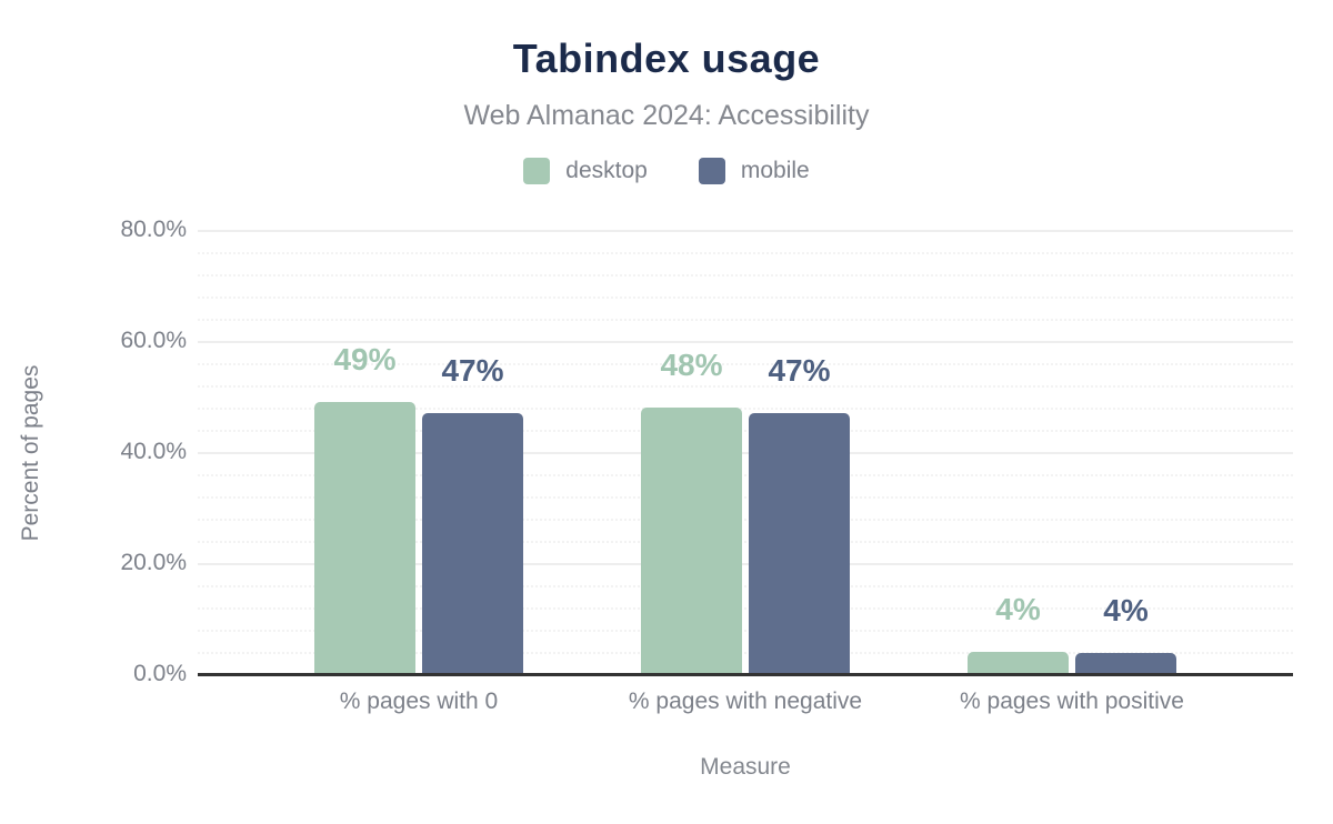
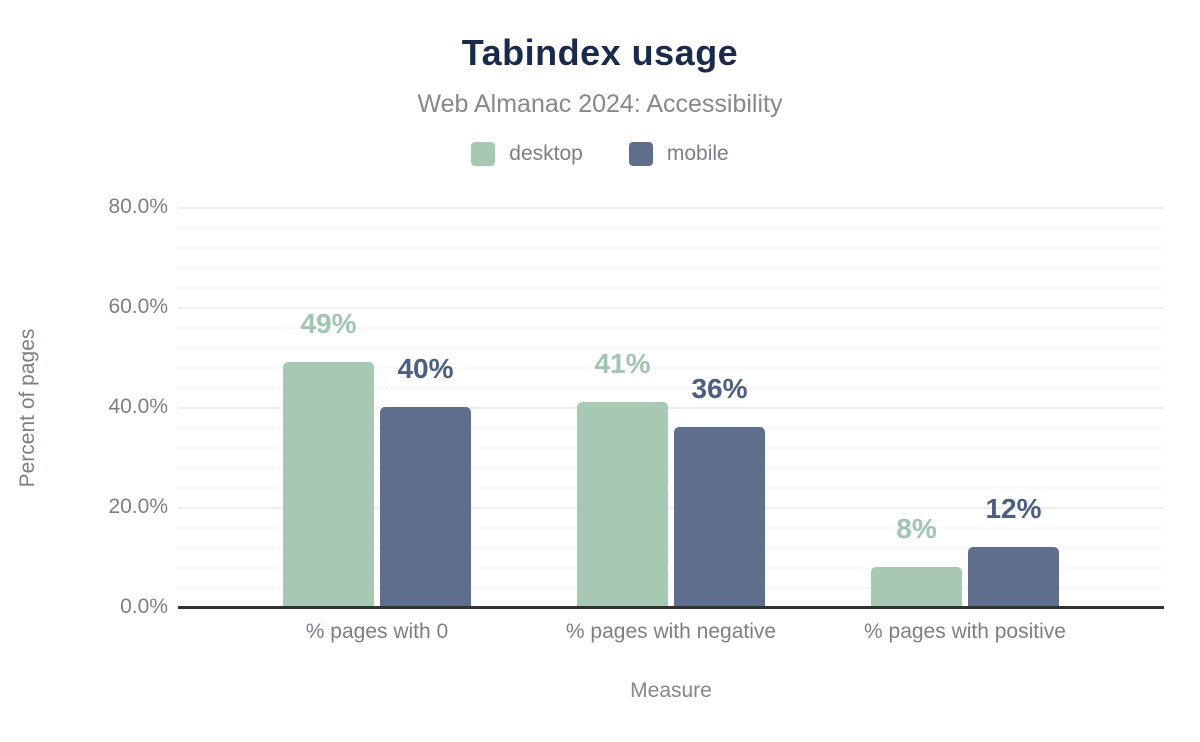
mobile/% pages with 0: 47% -> 40%
desktop/% pages with negative: 48% -> 41%
mobile/% pages with negative: 47% -> 36%
desktop/% pages with positive: 4% -> 8%
mobile/% pages with positive: 4% -> 12%
